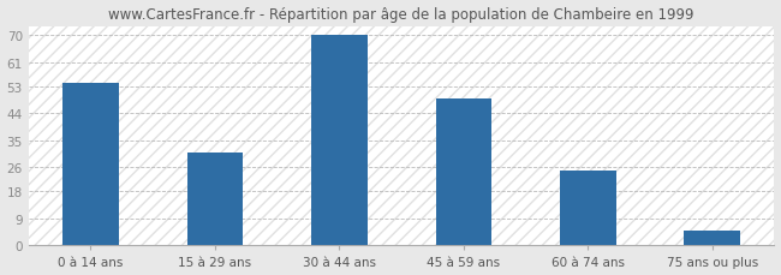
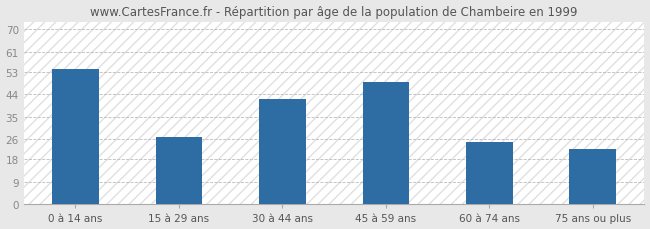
15 à 29 ans: 31 -> 27
30 à 44 ans: 70 -> 42
75 ans ou plus: 5 -> 22
